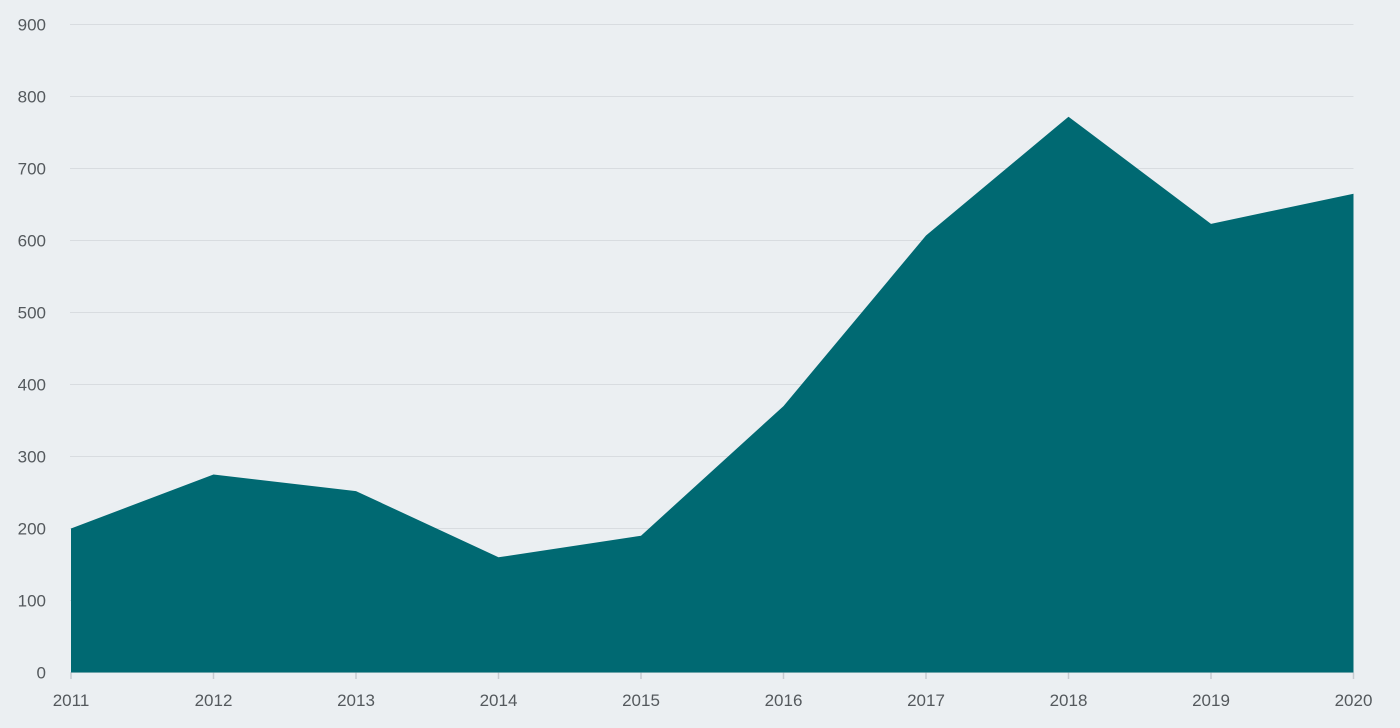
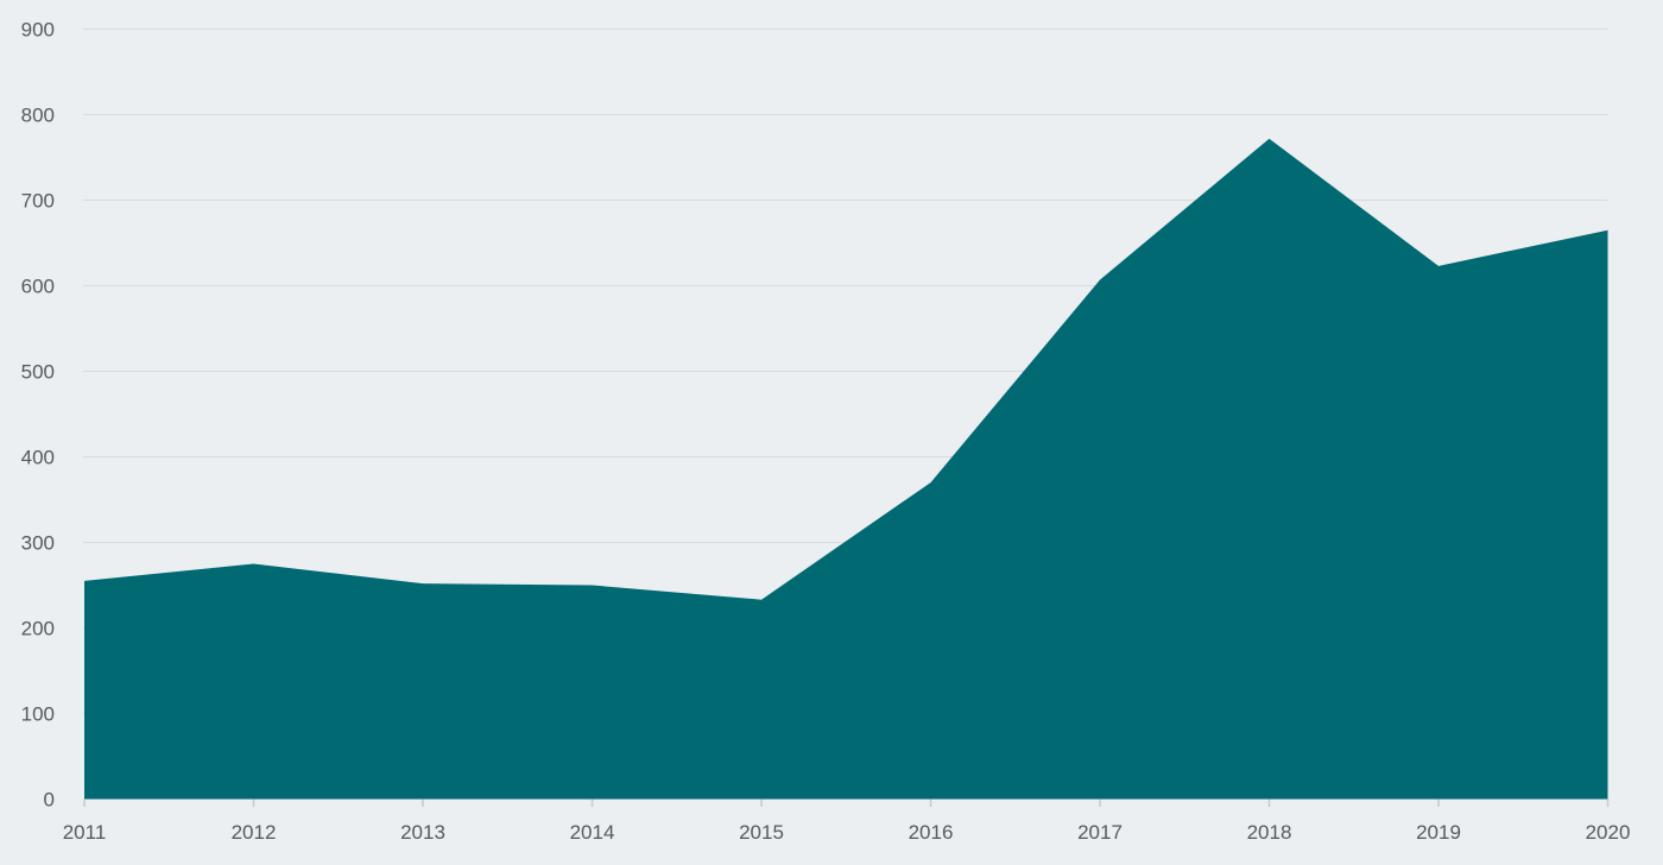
2011: 200 -> 260
2014: 160 -> 250
2015: 190 -> 230
